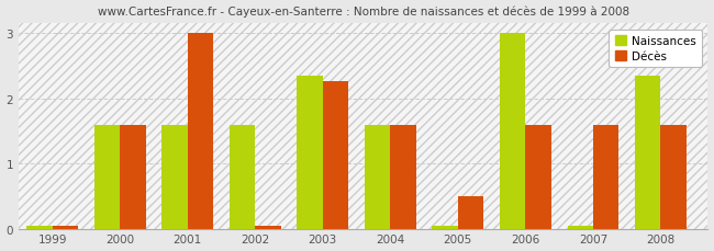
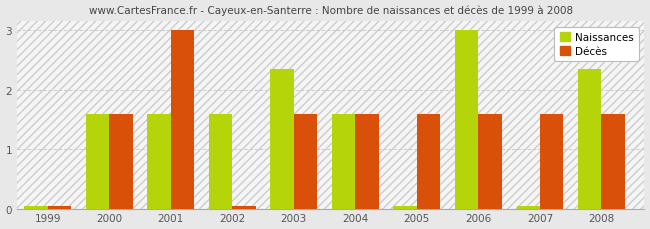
Décès/2003: 2.26 -> 1.60
Décès/2005: 0.50 -> 1.60
